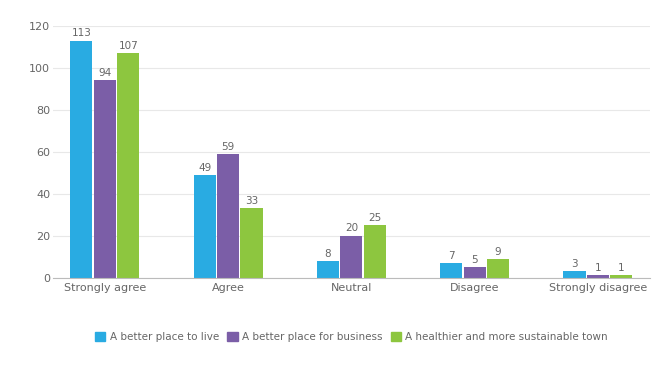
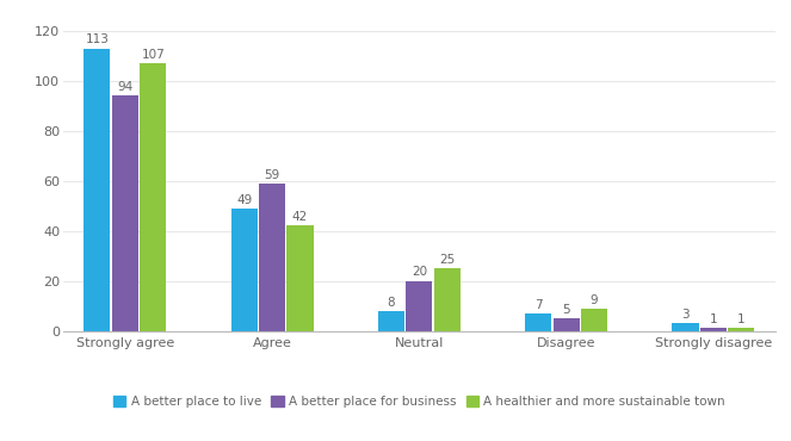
A healthier and more sustainable town/Agree: 33 -> 42
